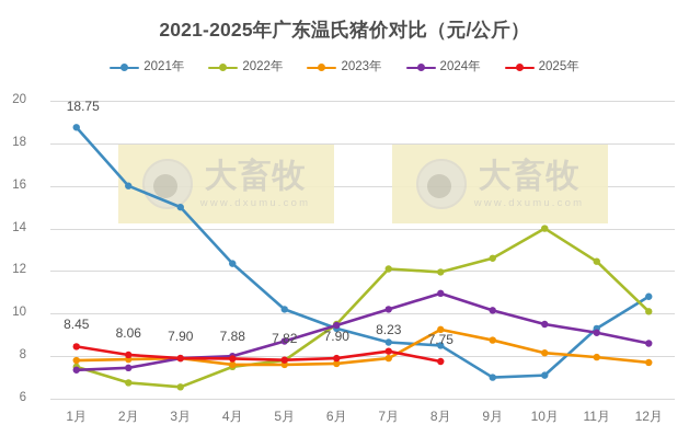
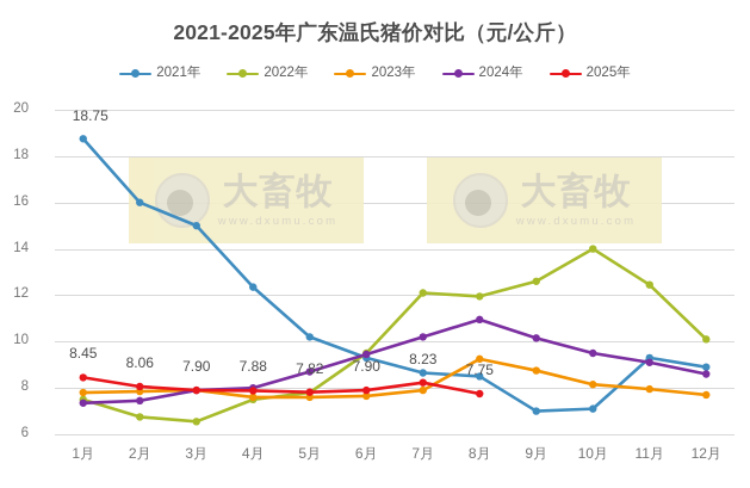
2021年/12月: 10.8 -> 8.9
